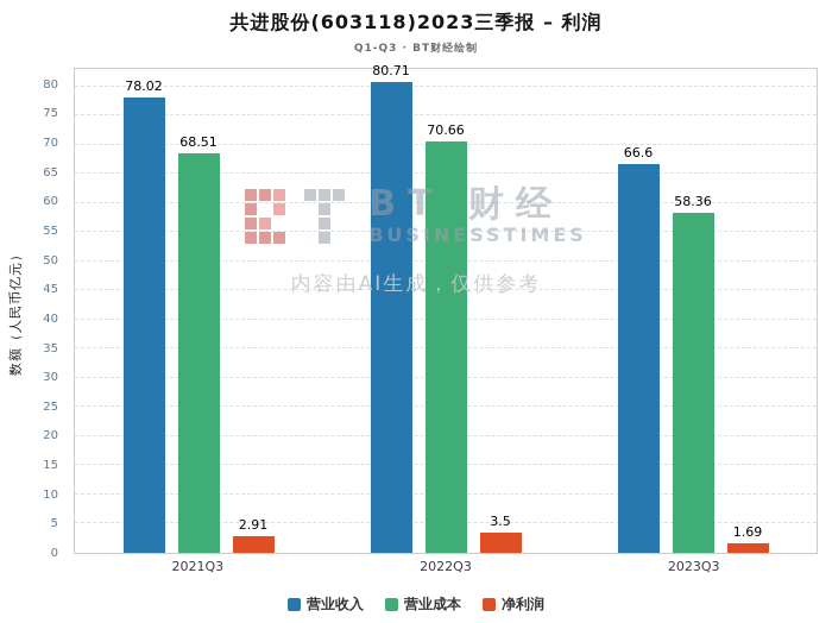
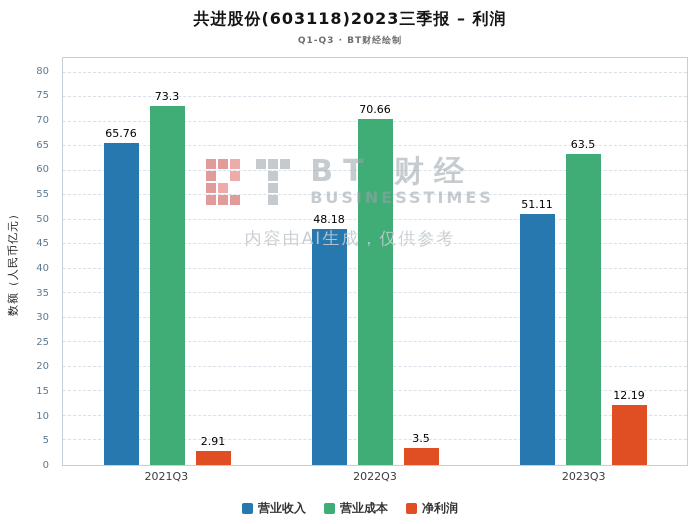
营业收入/2021Q3: 78.02 -> 65.76
营业成本/2021Q3: 68.51 -> 73.3
营业收入/2022Q3: 80.71 -> 48.18
营业收入/2023Q3: 66.6 -> 51.11
营业成本/2023Q3: 58.36 -> 63.5
净利润/2023Q3: 1.69 -> 12.19
